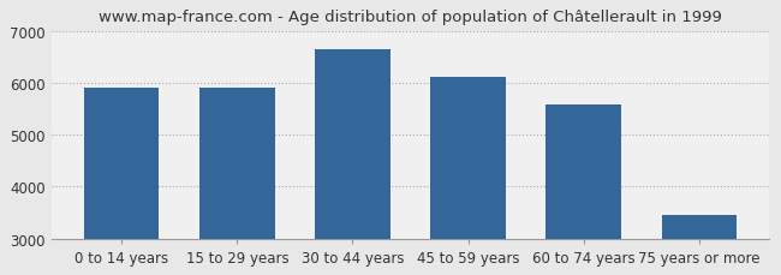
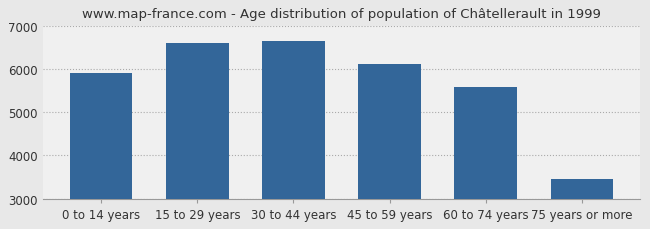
15 to 29 years: 5900 -> 6600
